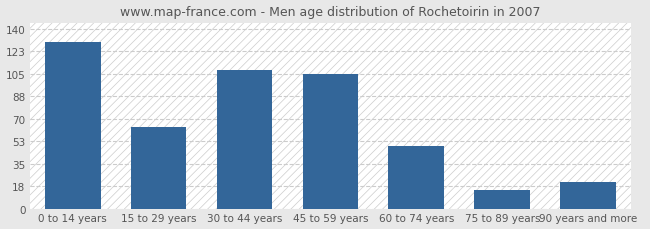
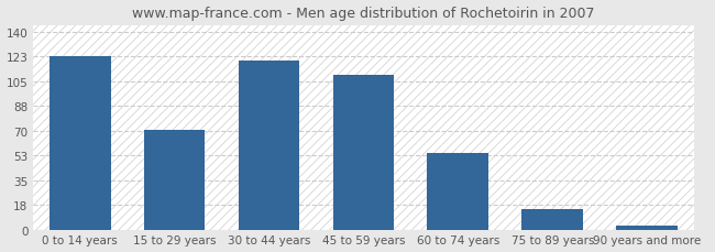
0 to 14 years: 130 -> 123
15 to 29 years: 64 -> 71
30 to 44 years: 108 -> 120
45 to 59 years: 105 -> 110
60 to 74 years: 49 -> 55
90 years and more: 21 -> 3
